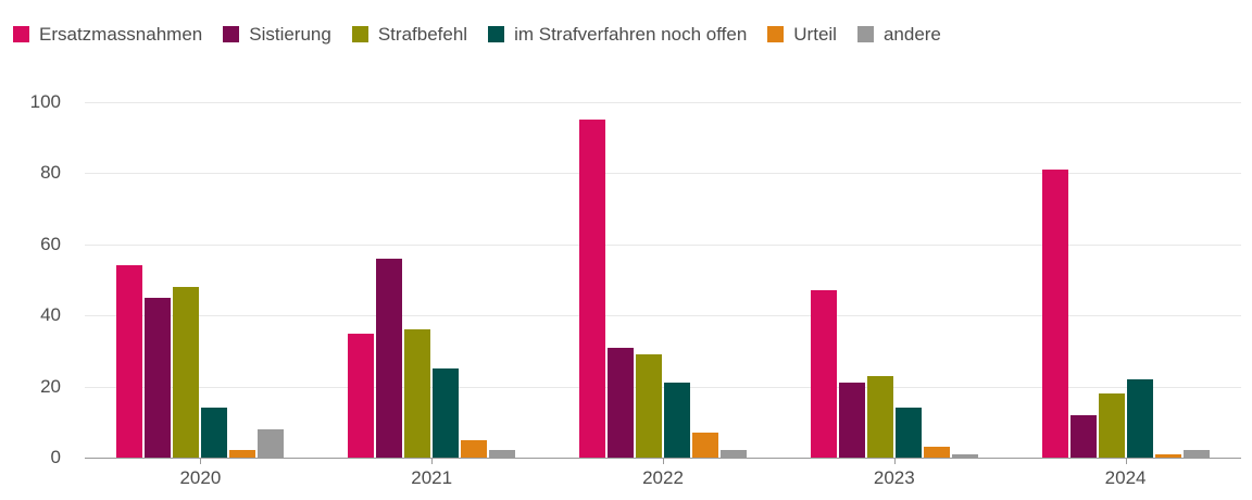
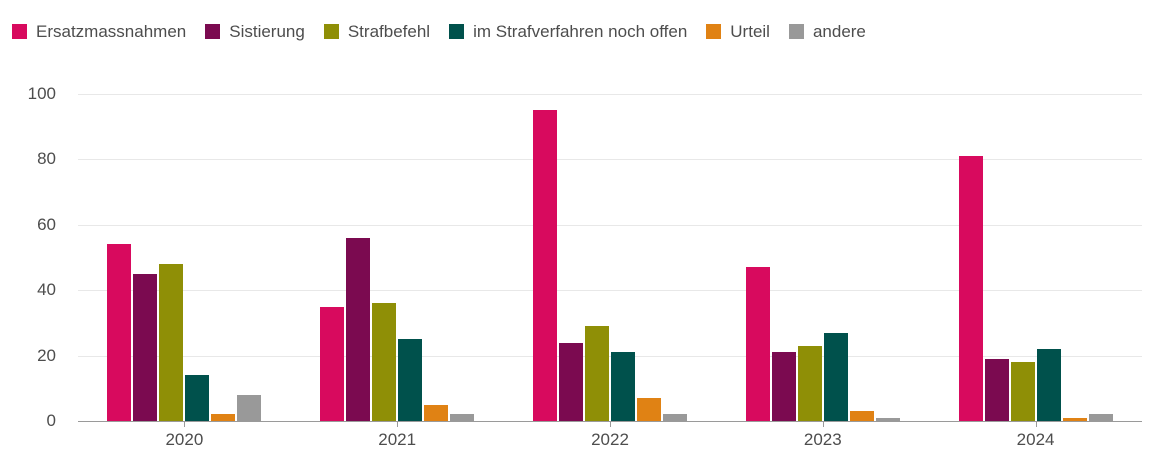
Sistierung/2022: 31 -> 24
im Strafverfahren noch offen/2023: 14 -> 27
Sistierung/2024: 12 -> 19
